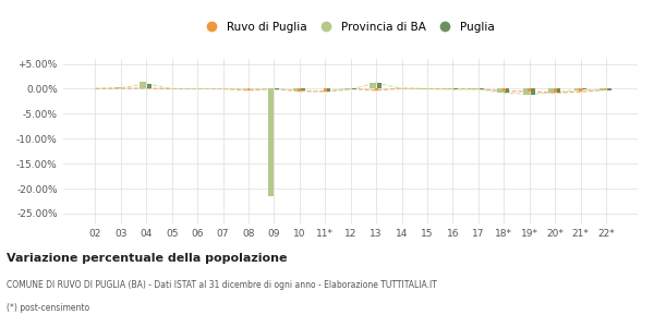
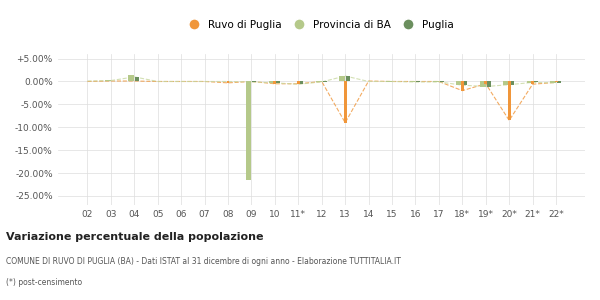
Ruvo di Puglia/13: -0.3% -> -9.0%
Ruvo di Puglia/18*: -0.5% -> -2.0%
Ruvo di Puglia/20*: -0.8% -> -8.5%
